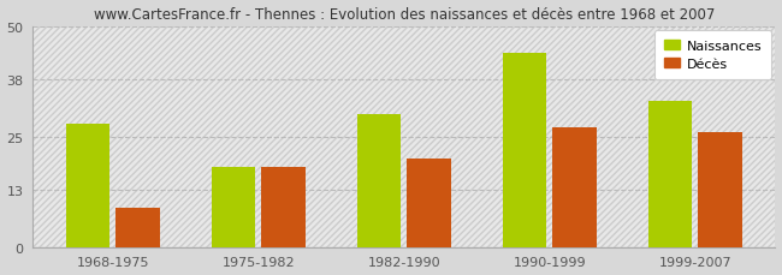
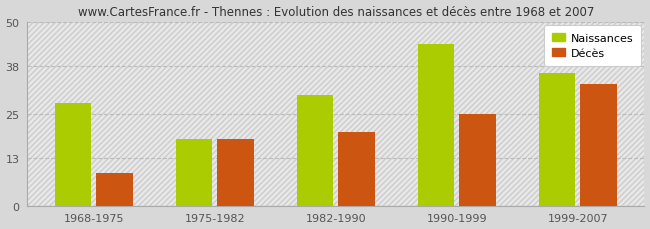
Décès/1990-1999: 27 -> 25
Naissances/1999-2007: 33 -> 36
Décès/1999-2007: 26 -> 33
